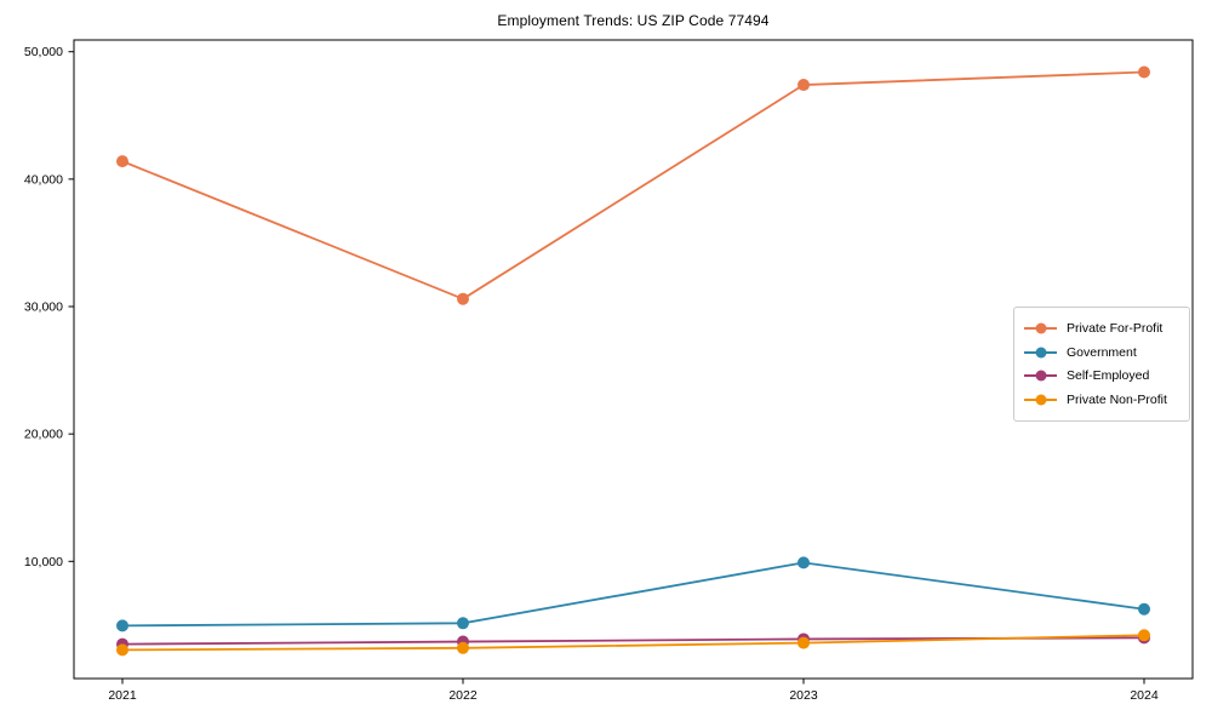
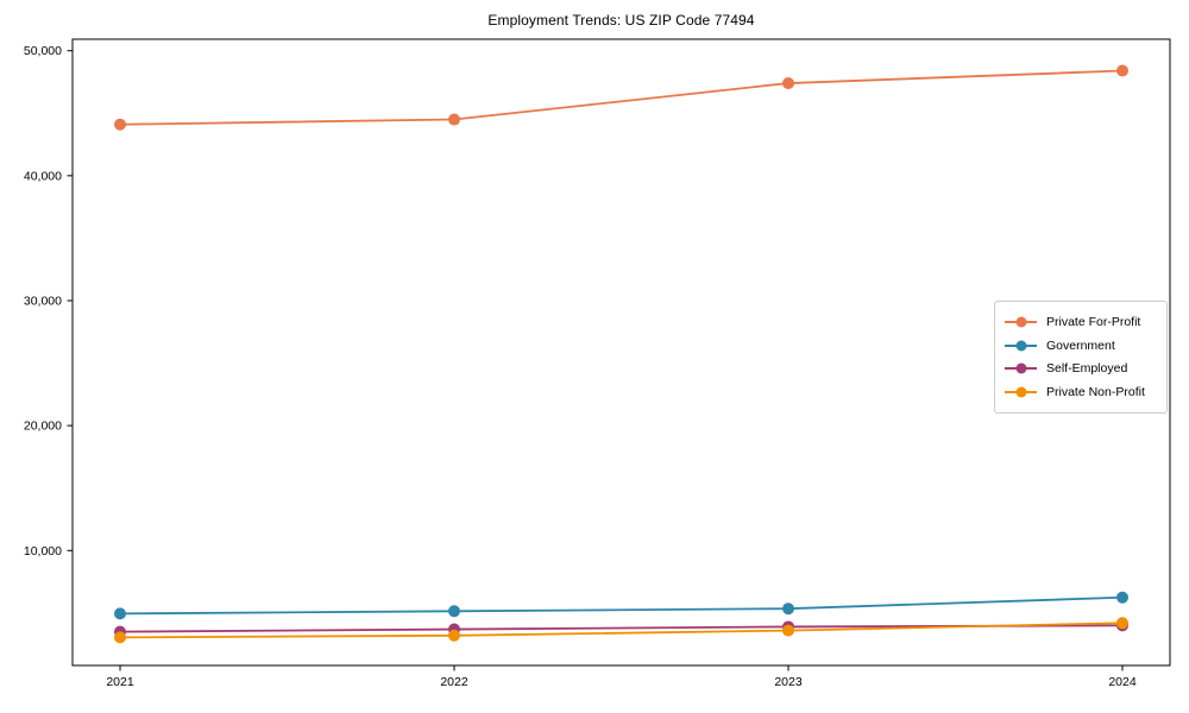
Private For-Profit/2021: 41400 -> 44100
Private For-Profit/2022: 30600 -> 44500
Government/2023: 9900 -> 5400
